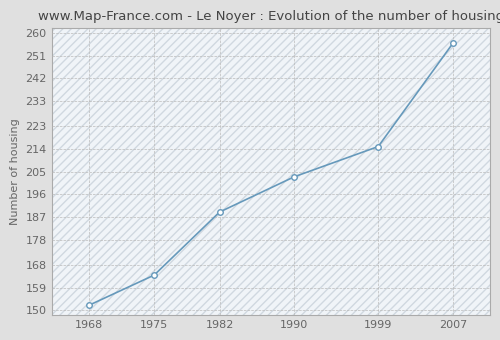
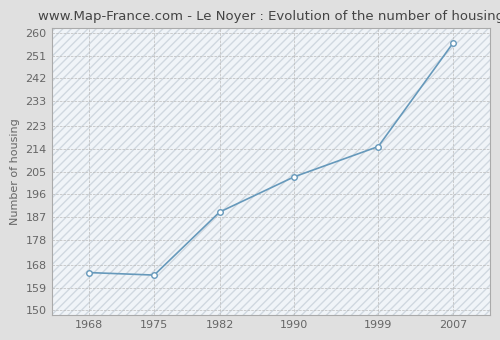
1968: 152 -> 165
